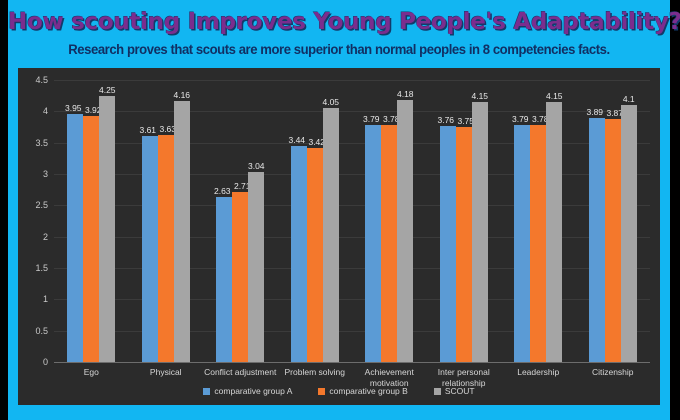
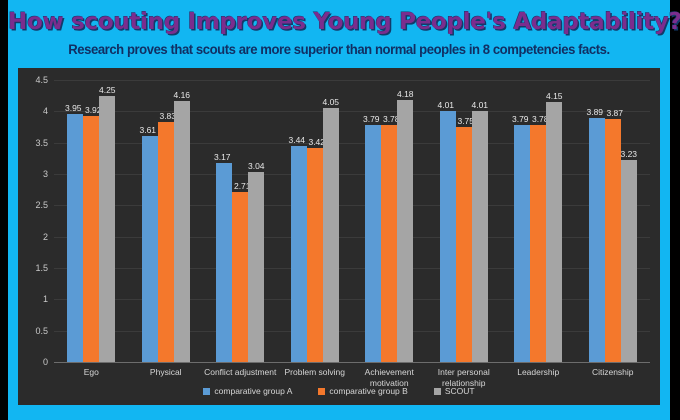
comparative group B/Physical: 3.63 -> 3.83
comparative group A/Conflict adjustment: 2.63 -> 3.17
comparative group A/Inter personal relationship: 3.76 -> 4.01
SCOUT/Inter personal relationship: 4.15 -> 4.01
SCOUT/Citizenship: 4.1 -> 3.23
